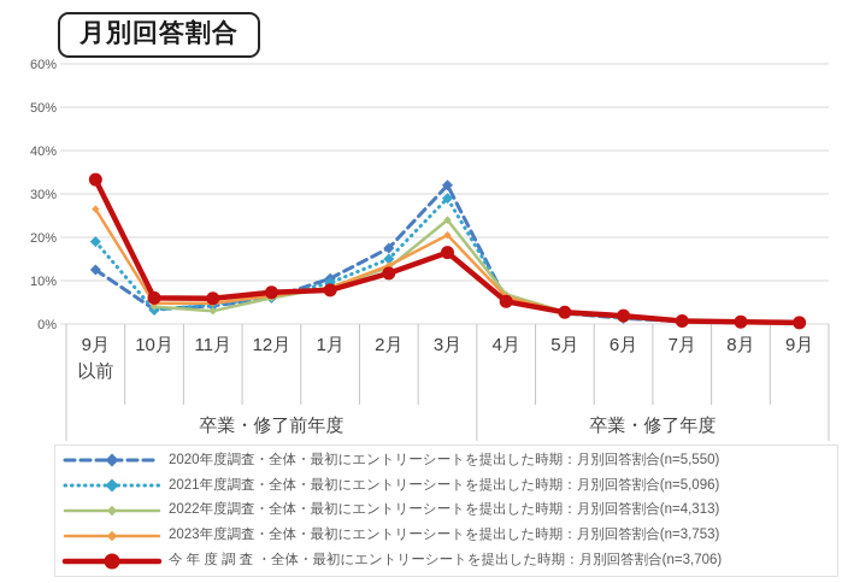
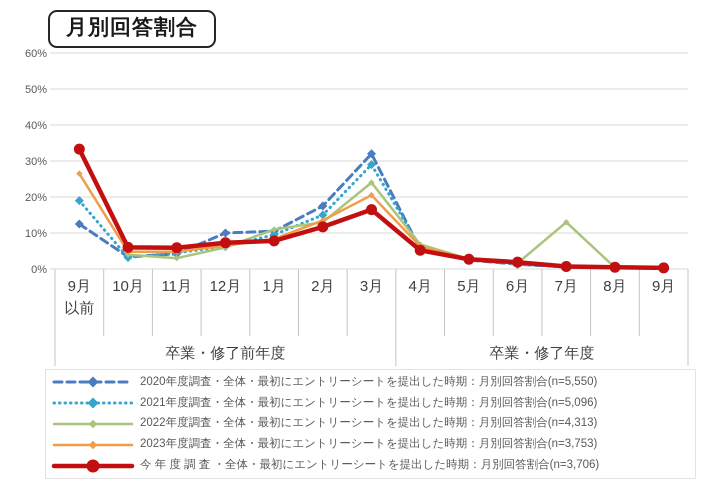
2020年度調査・全体・最初にエントリーシートを提出した時期：月別回答割合(n=5,550)/12月: 6% -> 10%
2022年度調査・全体・最初にエントリーシートを提出した時期：月別回答割合(n=4,313)/1月: 8% -> 11%
2022年度調査・全体・最初にエントリーシートを提出した時期：月別回答割合(n=4,313)/7月: 1% -> 13%
